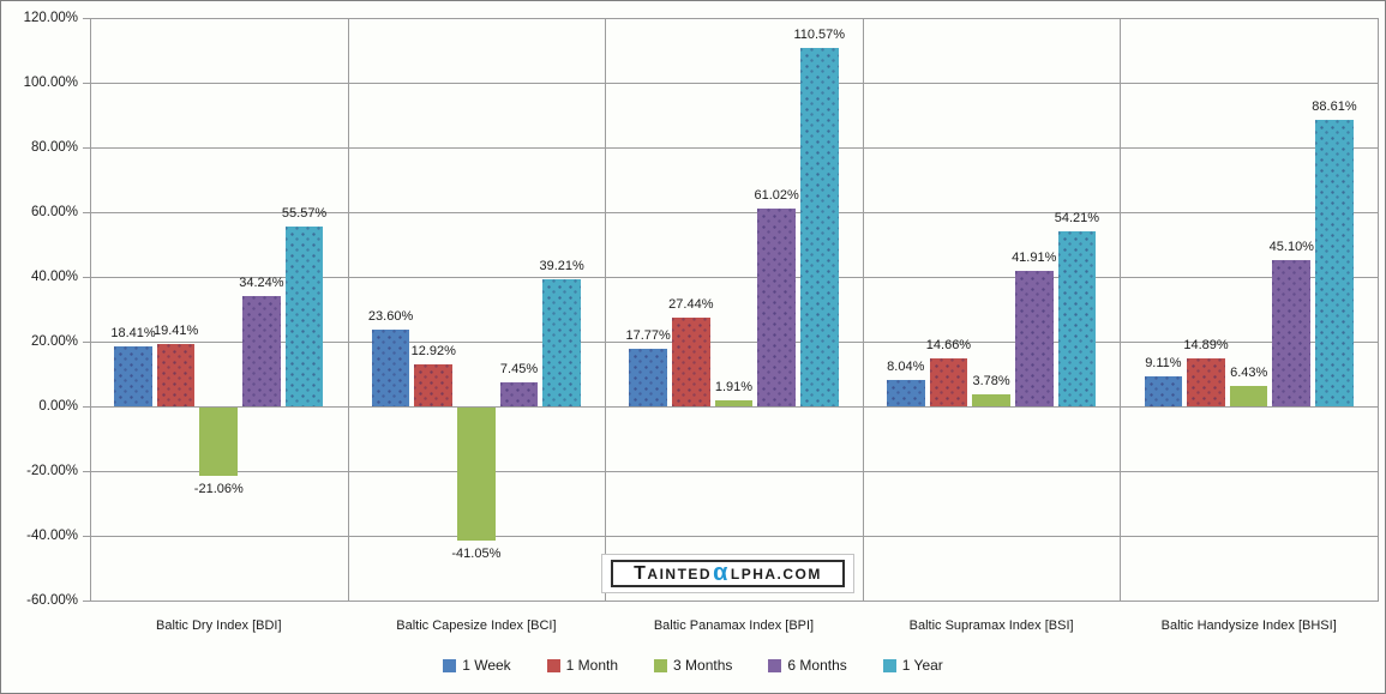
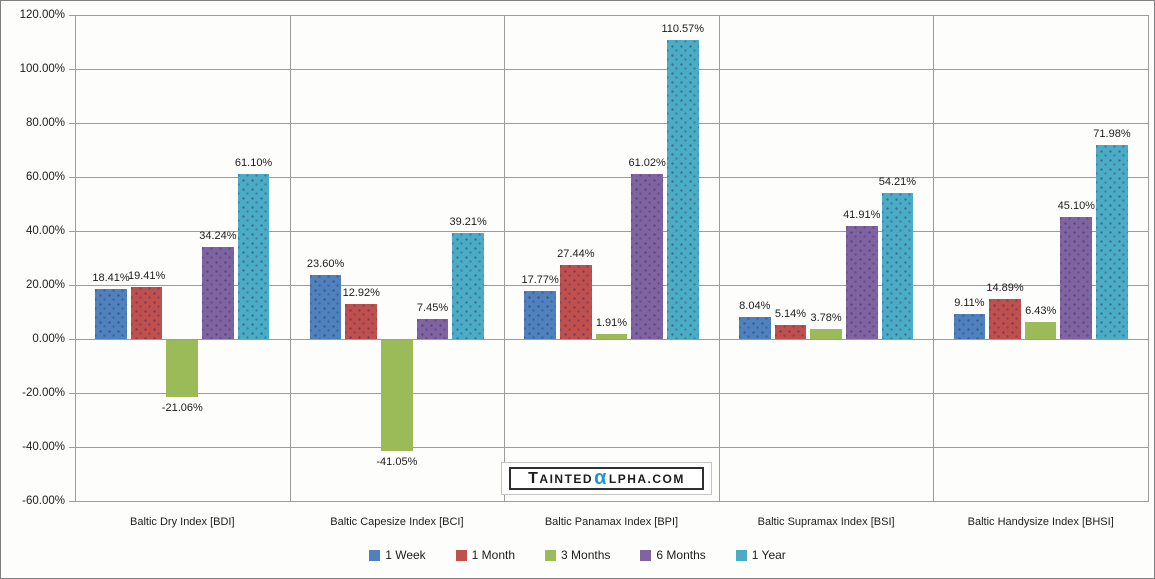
1 Year/Baltic Dry Index [BDI]: 55.57% -> 61.10%
1 Month/Baltic Supramax Index [BSI]: 14.66% -> 5.14%
1 Year/Baltic Handysize Index [BHSI]: 88.61% -> 71.98%
